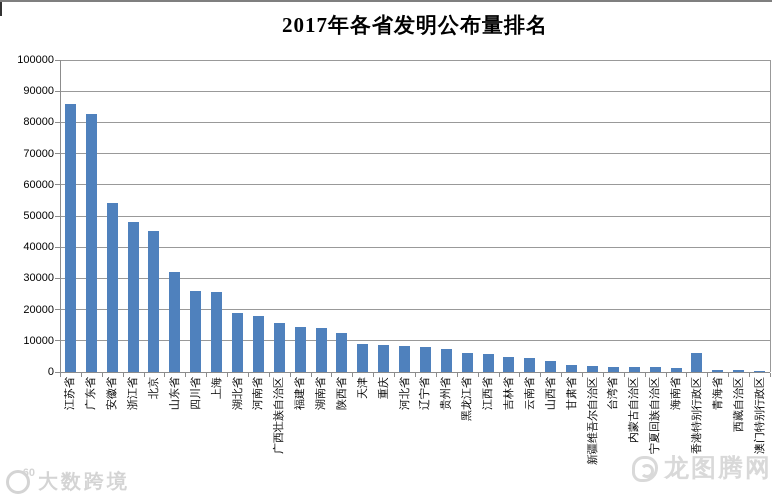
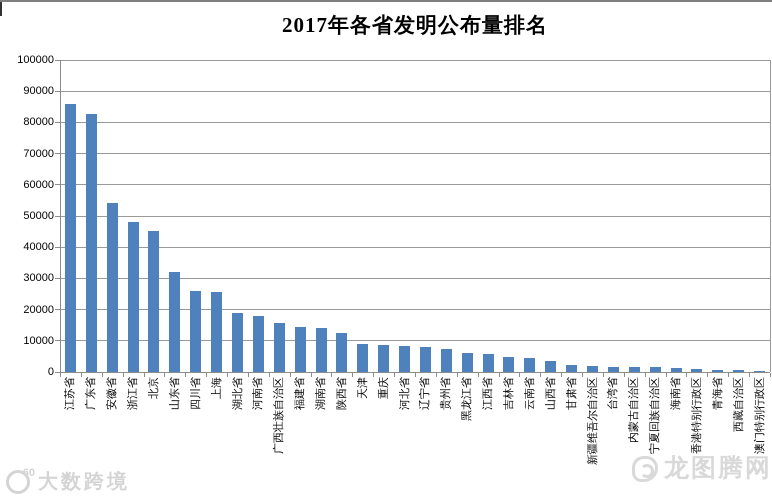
香港特别行政区: 6000 -> 1000
